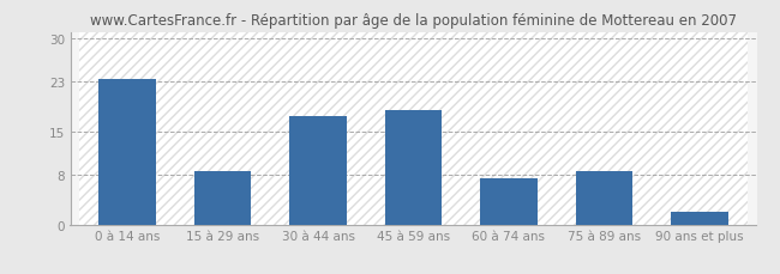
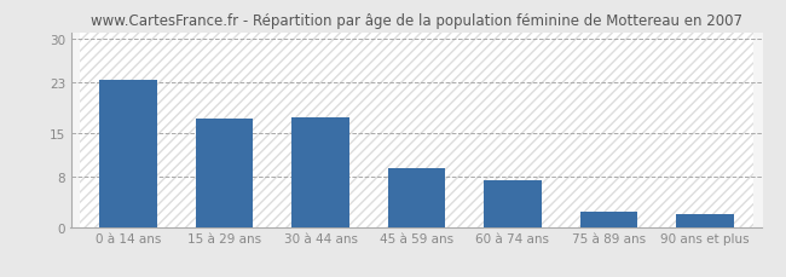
15 à 29 ans: 8.5 -> 17.2
45 à 59 ans: 18.5 -> 9.4
75 à 89 ans: 8.5 -> 2.4
